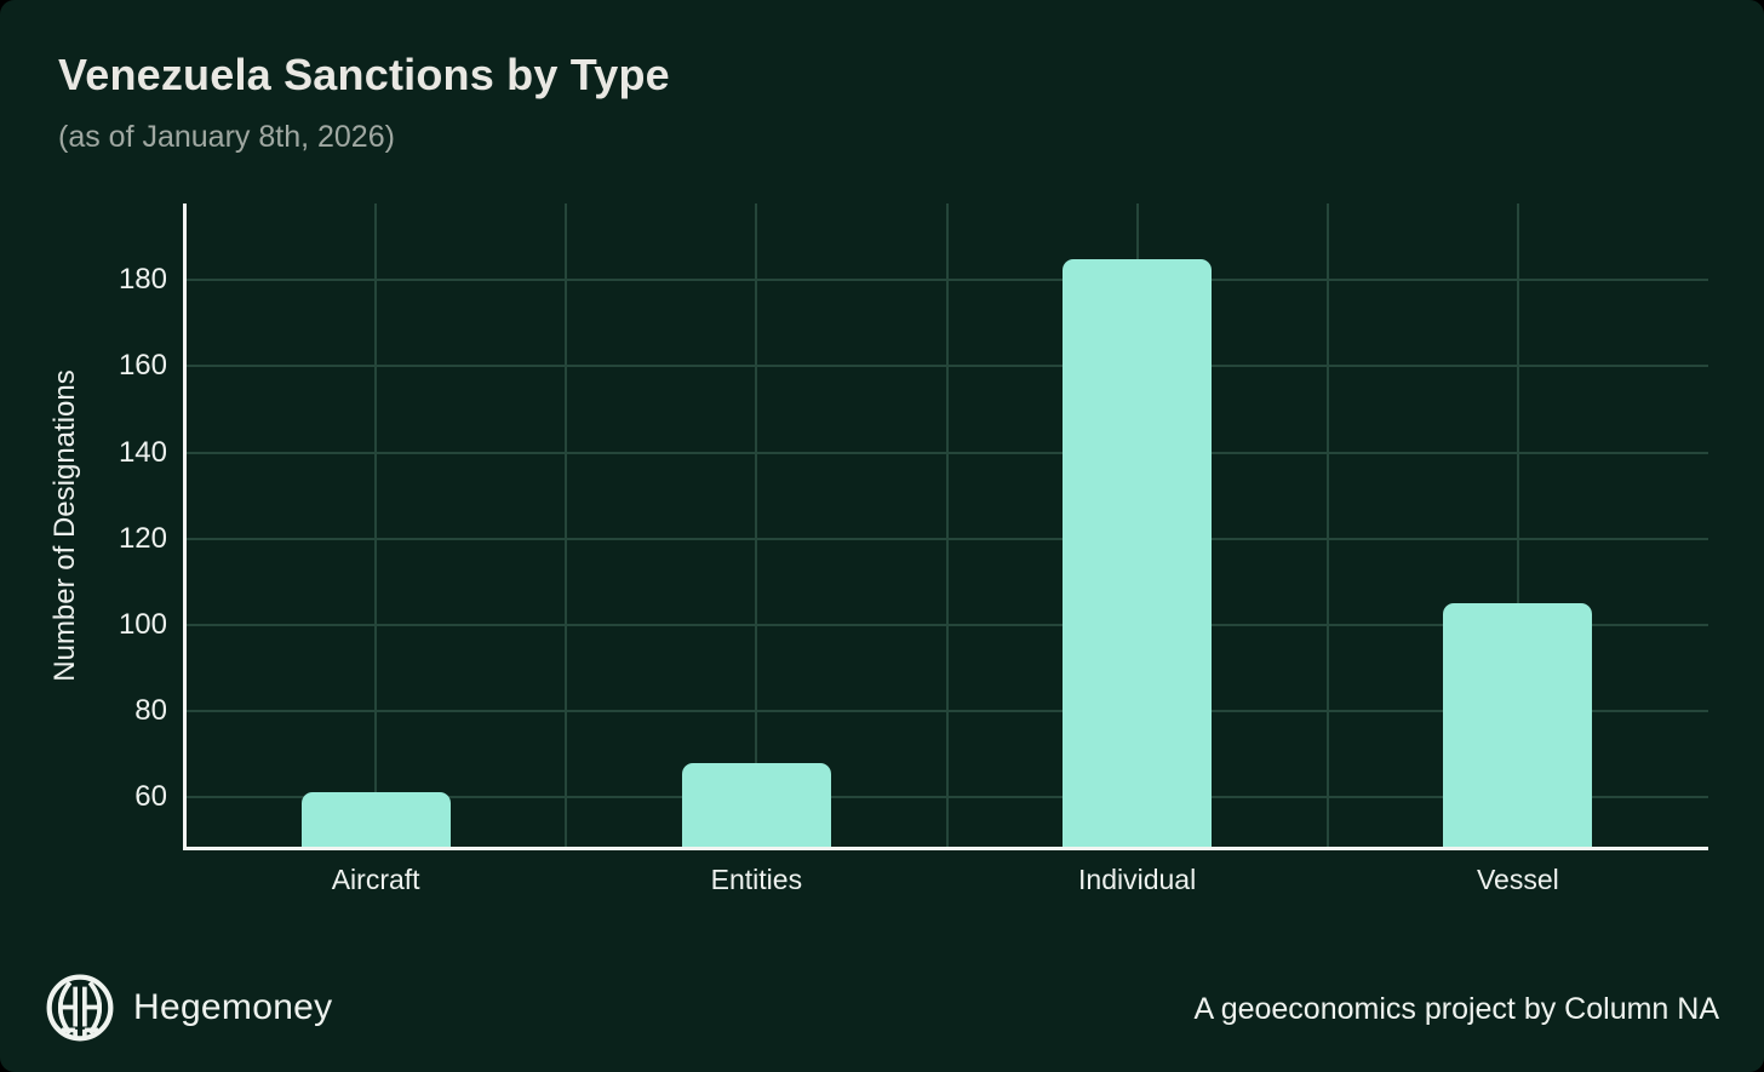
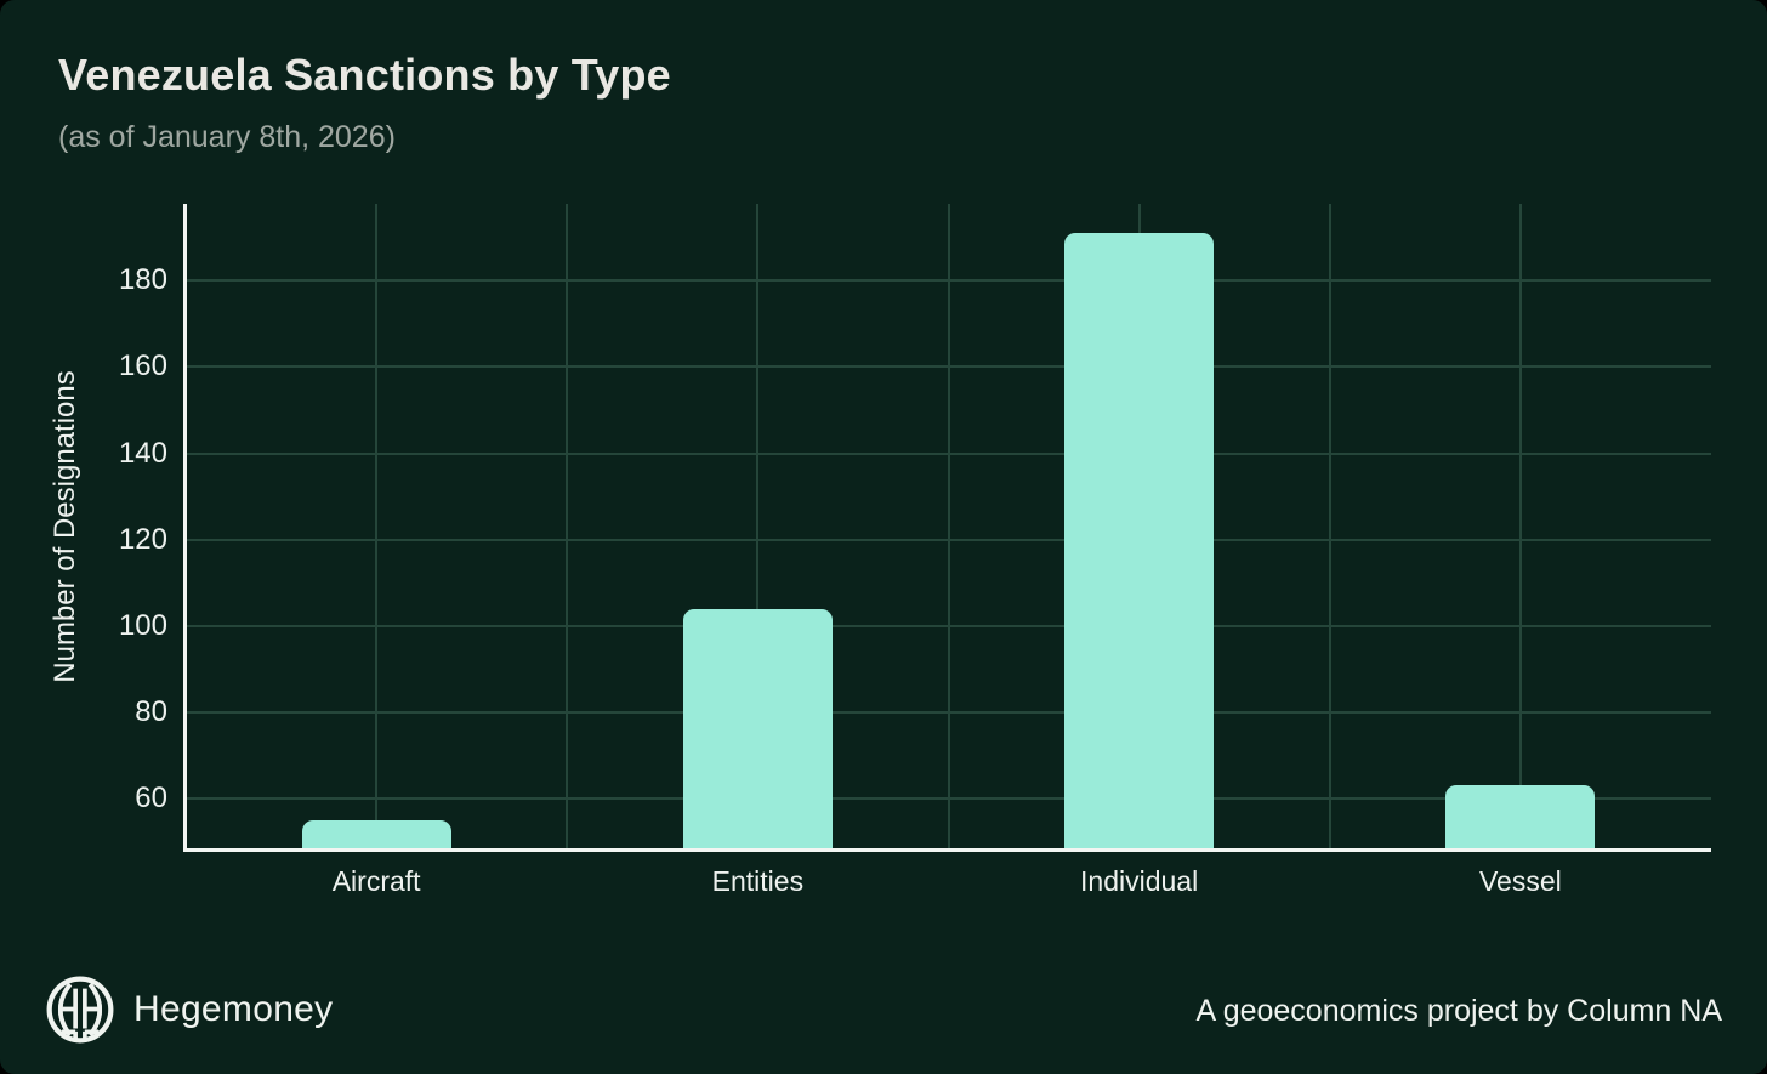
Aircraft: 61 -> 55
Entities: 68 -> 104
Individual: 185 -> 191
Vessel: 105 -> 63
